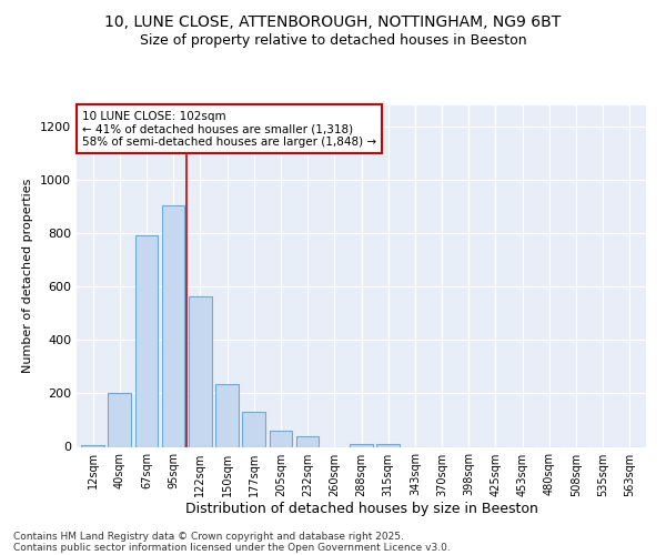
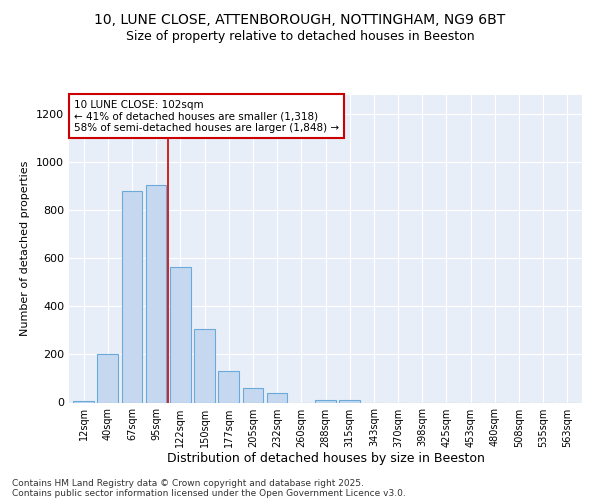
67sqm: 795 -> 880
150sqm: 235 -> 305
